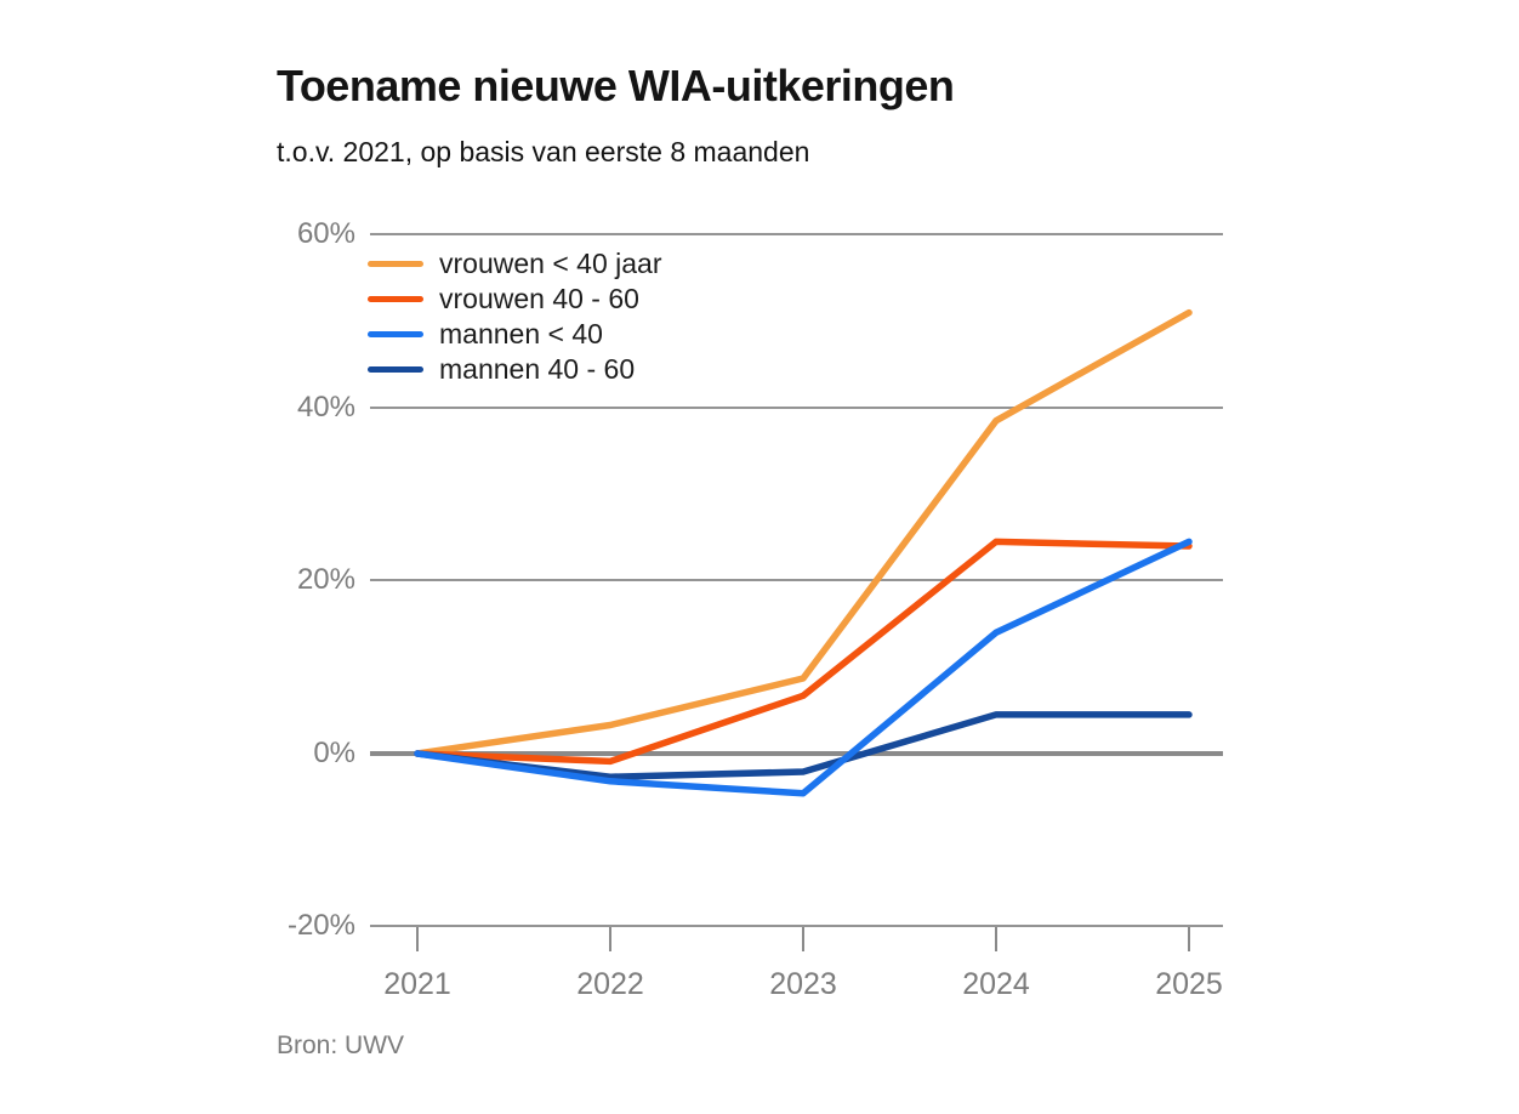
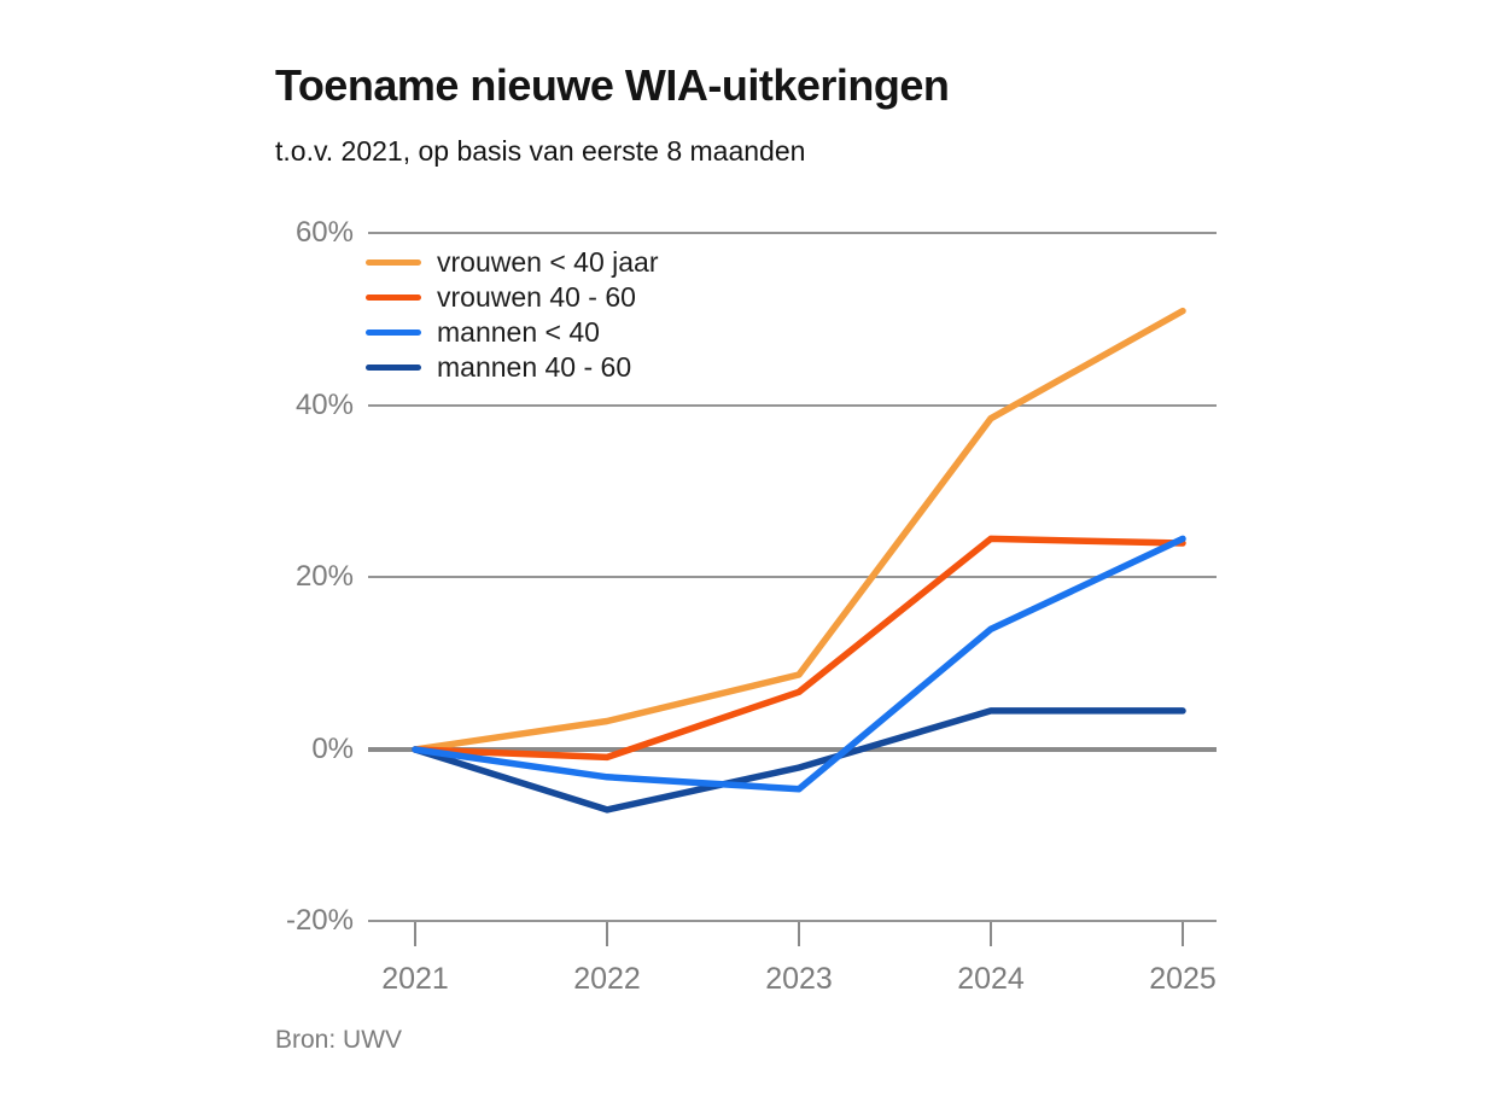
mannen 40 - 60/2022: -3% -> -7%
